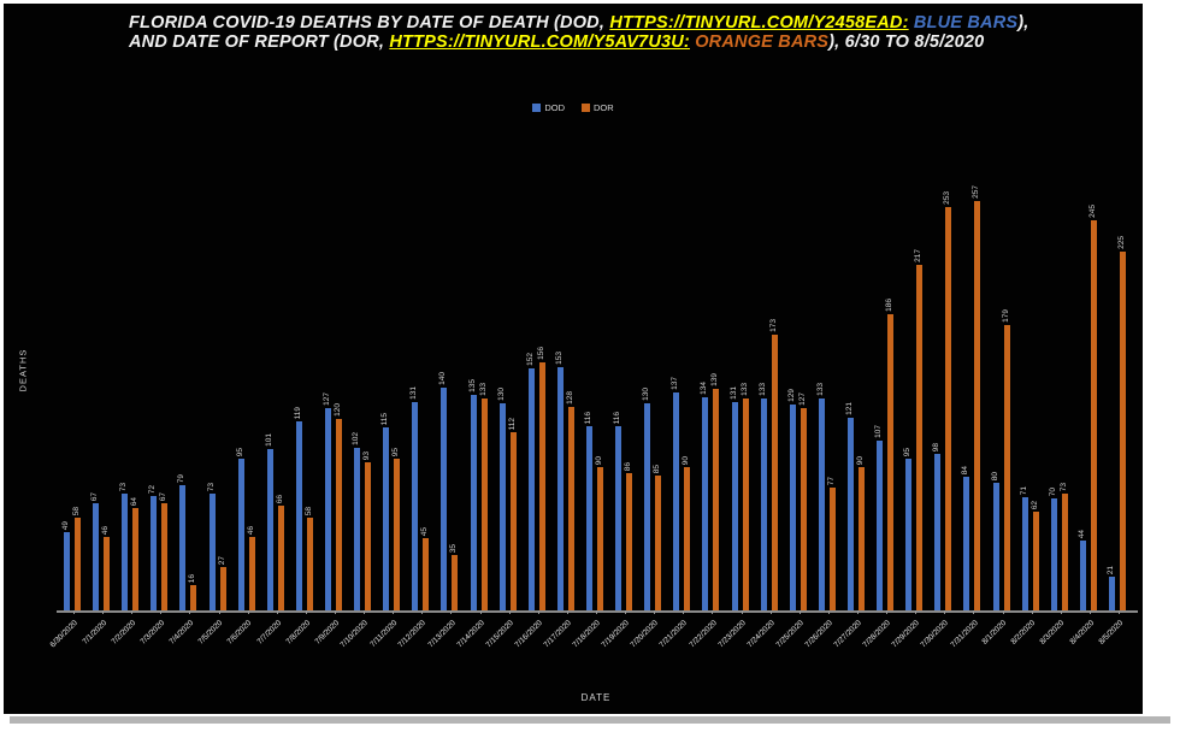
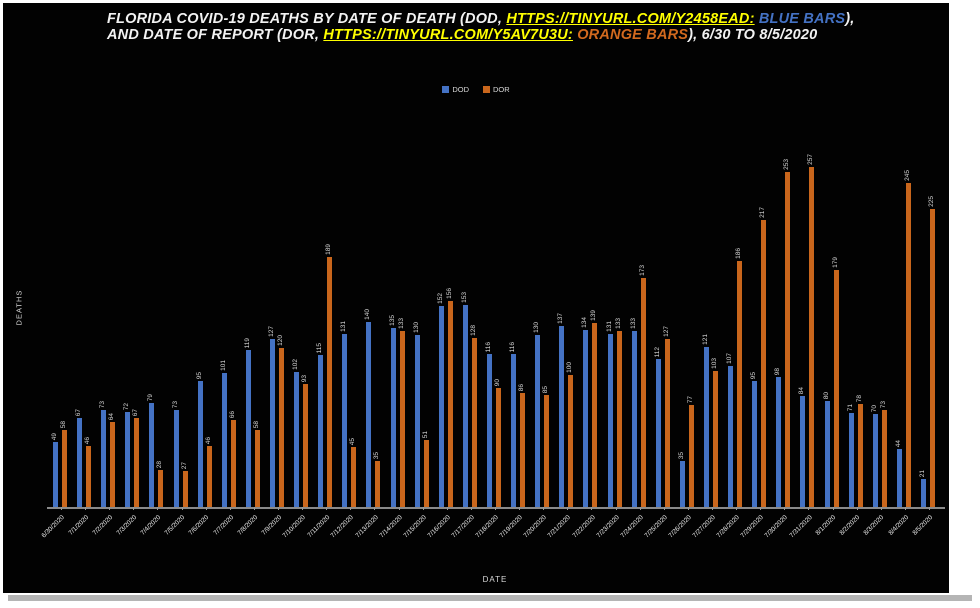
DOR/7/4/2020: 16 -> 28
DOR/7/11/2020: 95 -> 189
DOR/7/15/2020: 112 -> 51
DOR/7/21/2020: 90 -> 100
DOD/7/25/2020: 129 -> 112
DOD/7/26/2020: 133 -> 35
DOR/7/27/2020: 90 -> 103
DOR/8/2/2020: 62 -> 78
